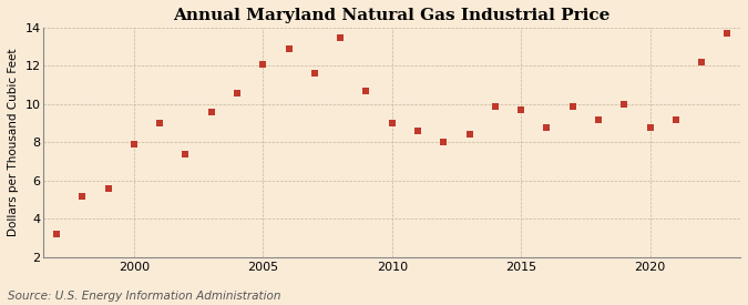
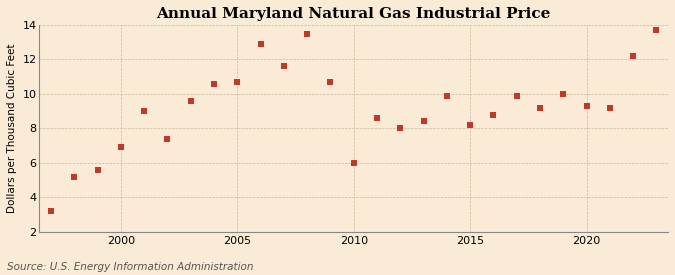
2000: 7.9 -> 6.9
2005: 12.1 -> 10.7
2010: 9.0 -> 6.0
2015: 9.7 -> 8.2
2020: 8.8 -> 9.3
